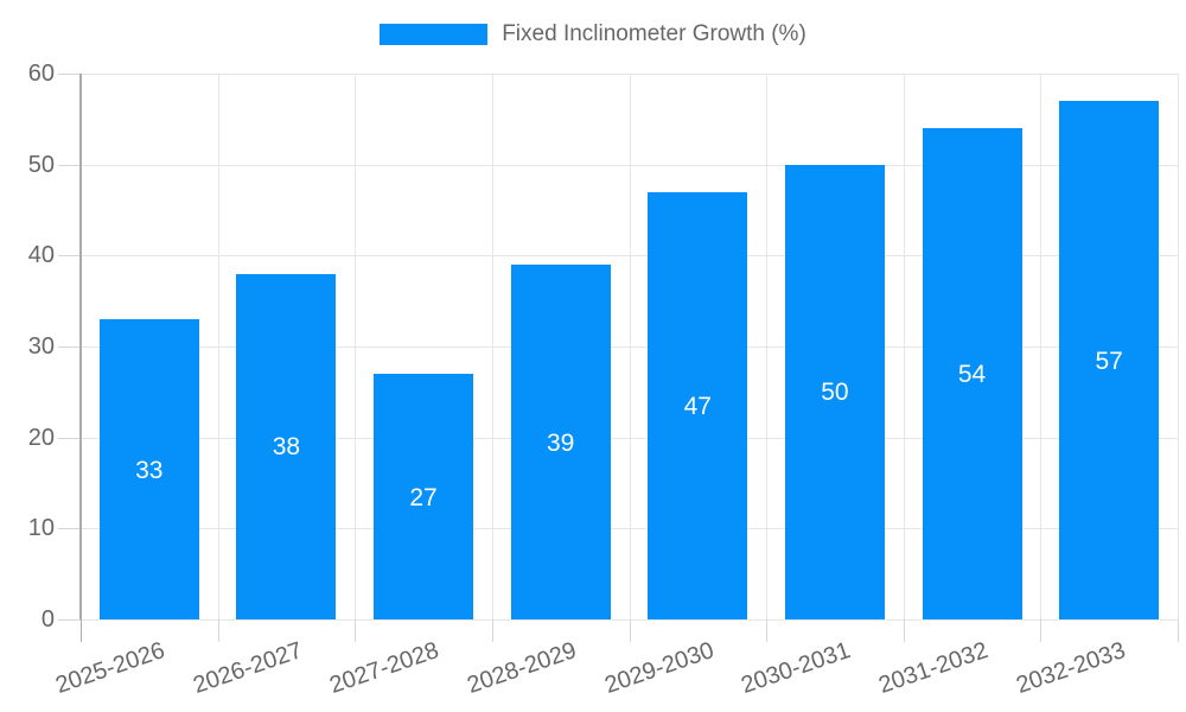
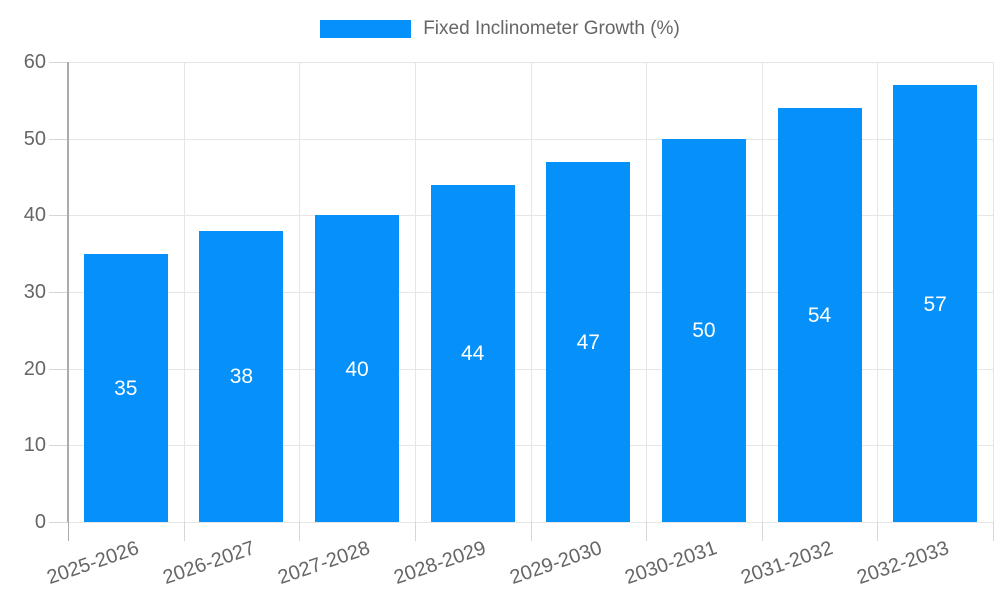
2025-2026: 33 -> 35
2027-2028: 27 -> 40
2028-2029: 39 -> 44
